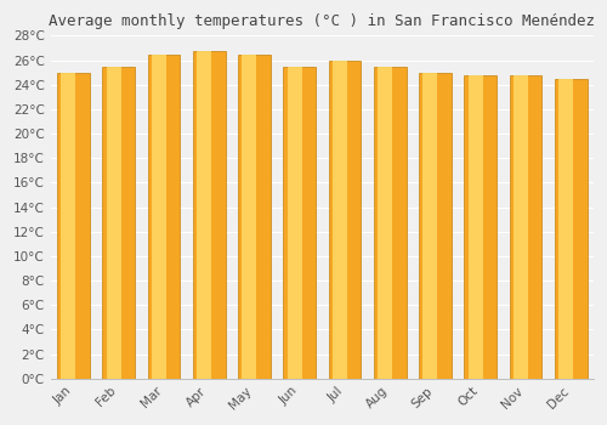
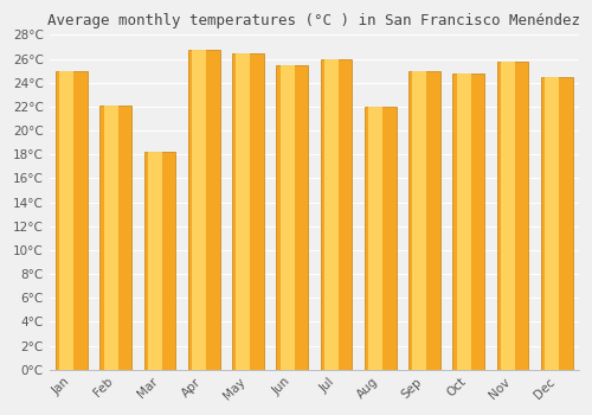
Feb: 25.5°C -> 22.1°C
Mar: 26.5°C -> 18.2°C
Aug: 25.5°C -> 22.0°C
Nov: 24.8°C -> 25.8°C
